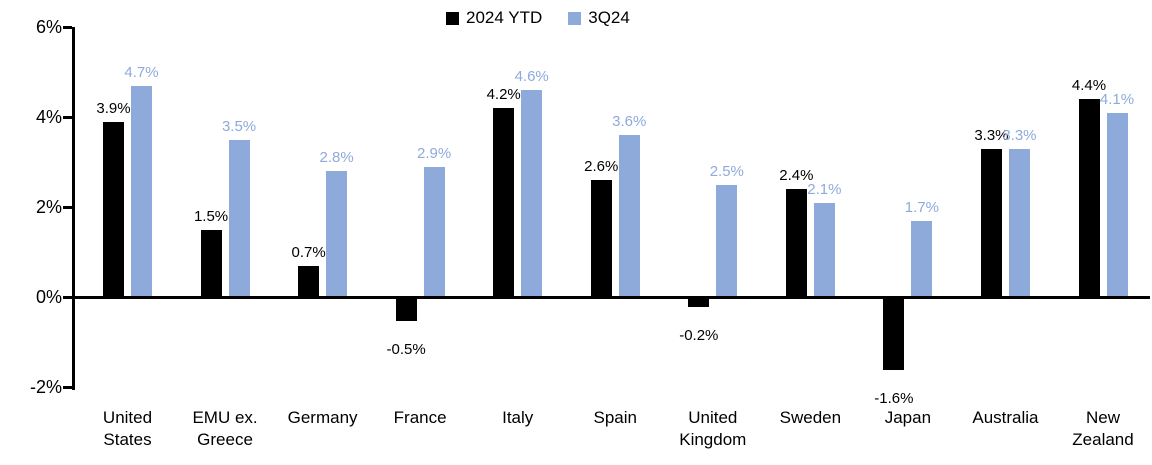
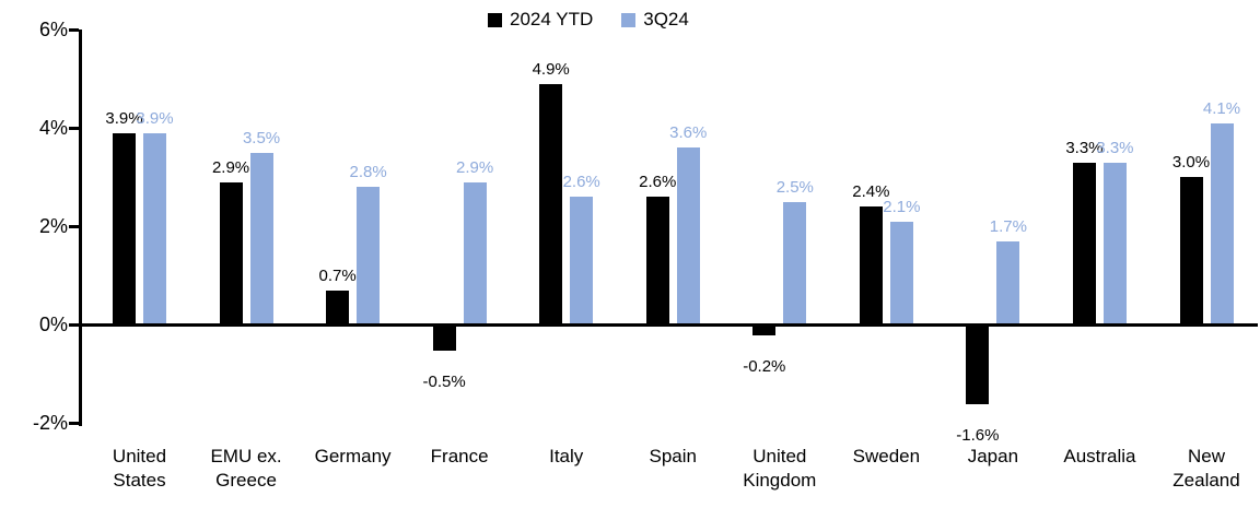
3Q24/United States: 4.7% -> 3.9%
2024 YTD/EMU ex. Greece: 1.5% -> 2.9%
2024 YTD/Italy: 4.2% -> 4.9%
3Q24/Italy: 4.6% -> 2.6%
2024 YTD/New Zealand: 4.4% -> 3.0%
